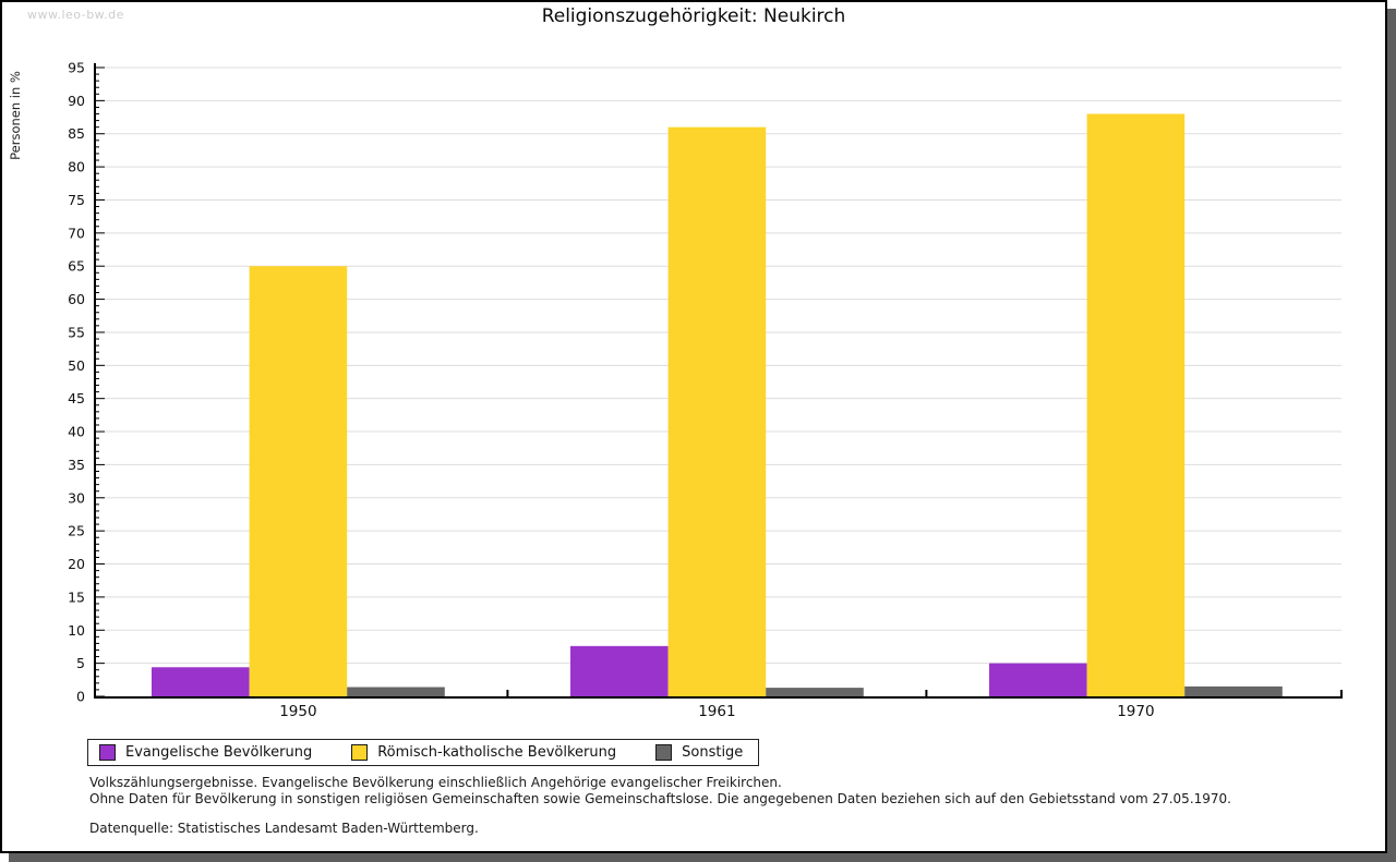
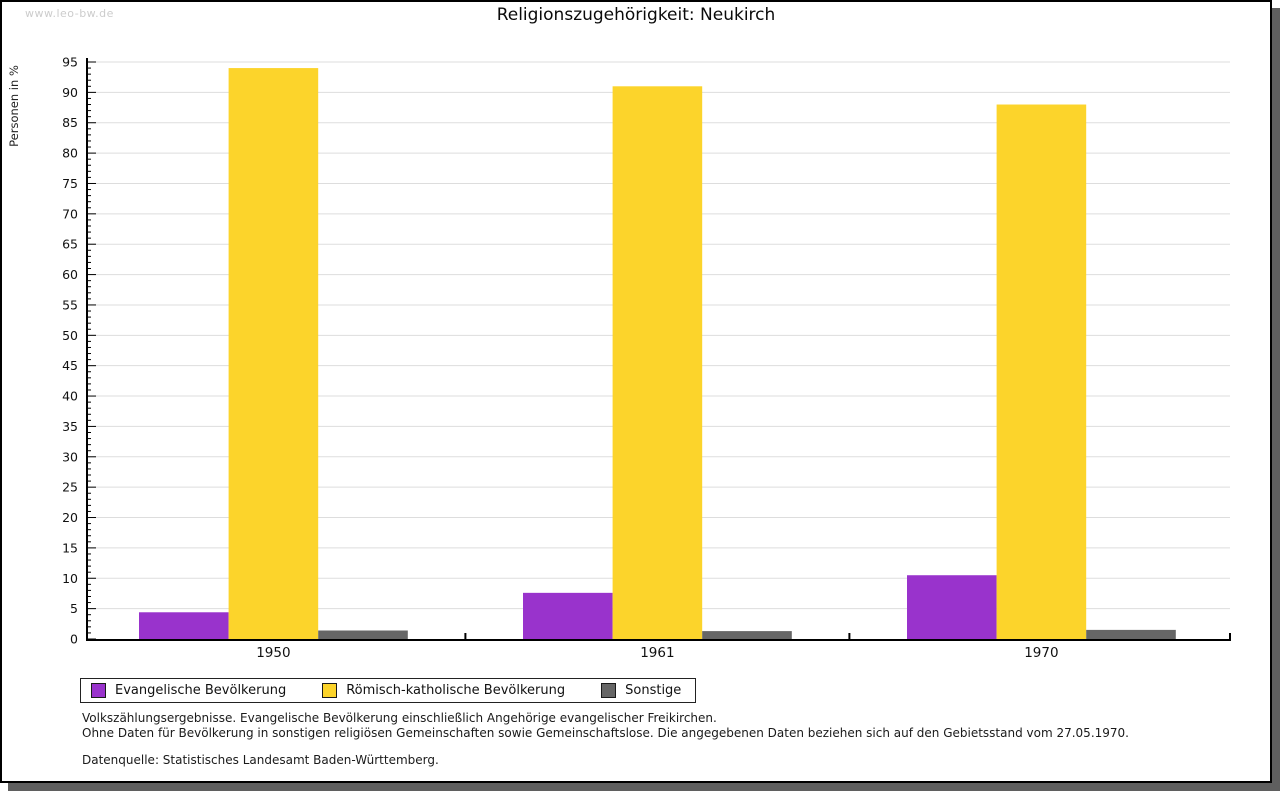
Römisch-katholische Bevölkerung/1950: 65 -> 94
Römisch-katholische Bevölkerung/1961: 86 -> 91
Evangelische Bevölkerung/1970: 5 -> 10
